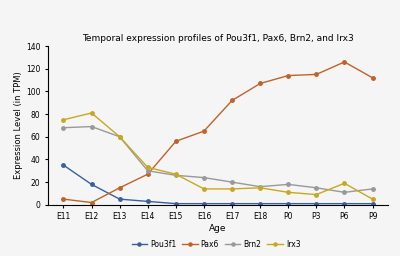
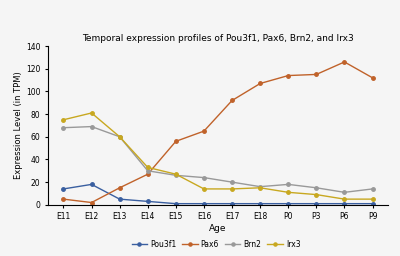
Pou3f1/E11: 35 -> 14
Irx3/P6: 19 -> 5
